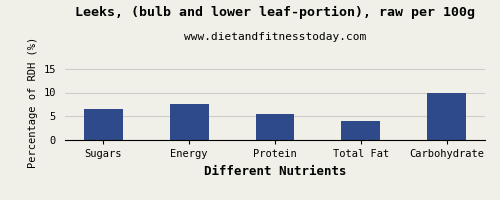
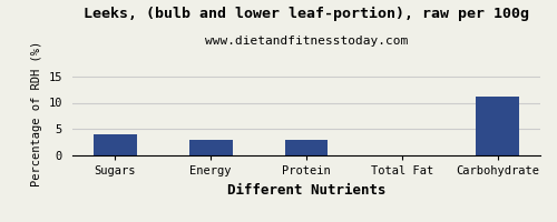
Sugars: 6.5 -> 4.0
Energy: 7.5 -> 3.0
Protein: 5.5 -> 3.0
Total Fat: 4.0 -> 0.1
Carbohydrate: 10.0 -> 11.2
